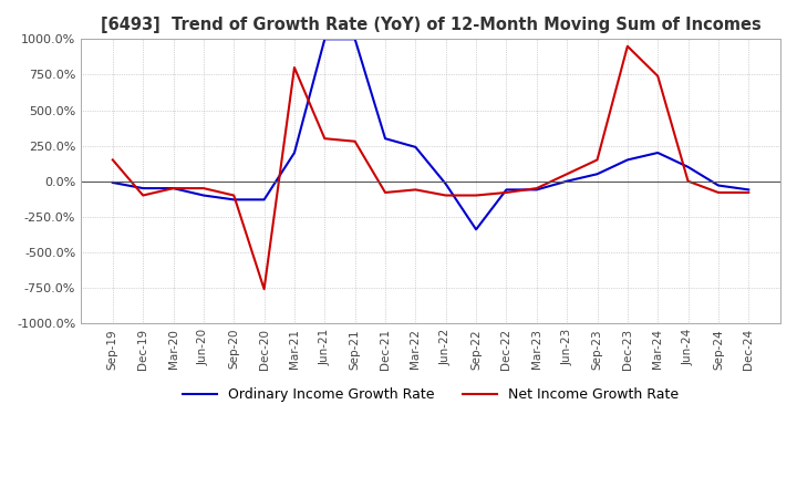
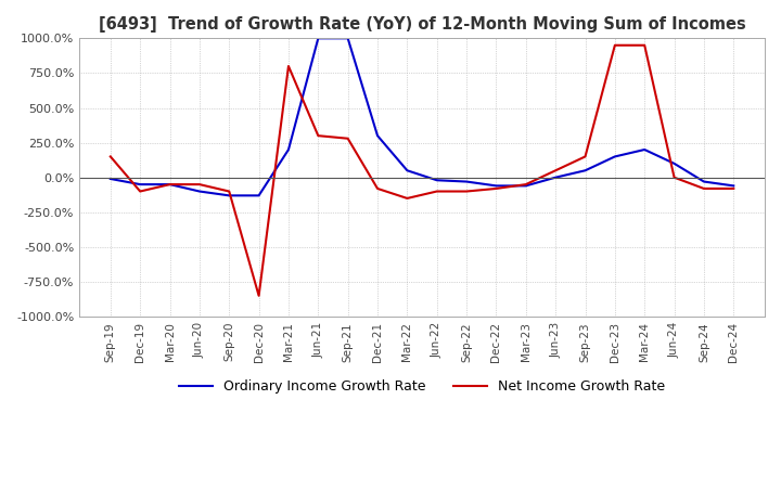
Net Income Growth Rate/Dec-20: -760% -> -850%
Ordinary Income Growth Rate/Mar-22: 240% -> 50%
Net Income Growth Rate/Mar-22: -60% -> -150%
Ordinary Income Growth Rate/Sep-22: -340% -> -30%
Net Income Growth Rate/Mar-24: 740% -> 950%
